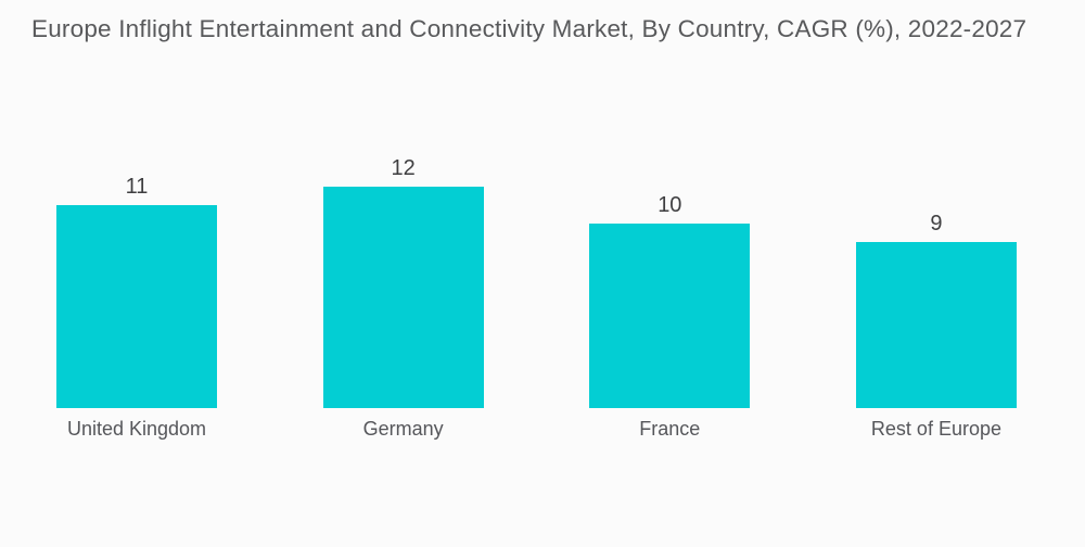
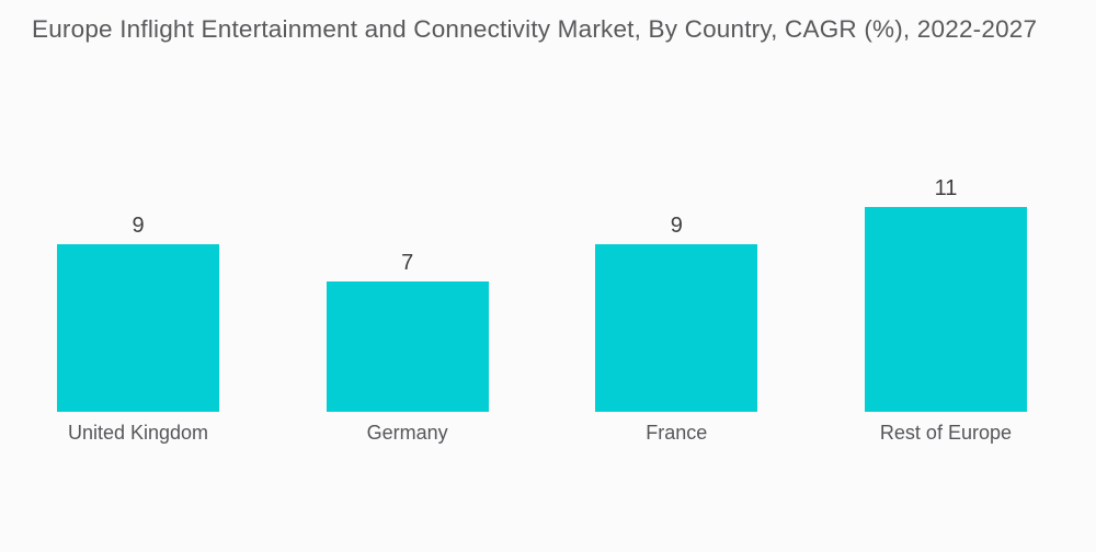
United Kingdom: 11 -> 9
Germany: 12 -> 7
France: 10 -> 9
Rest of Europe: 9 -> 11
